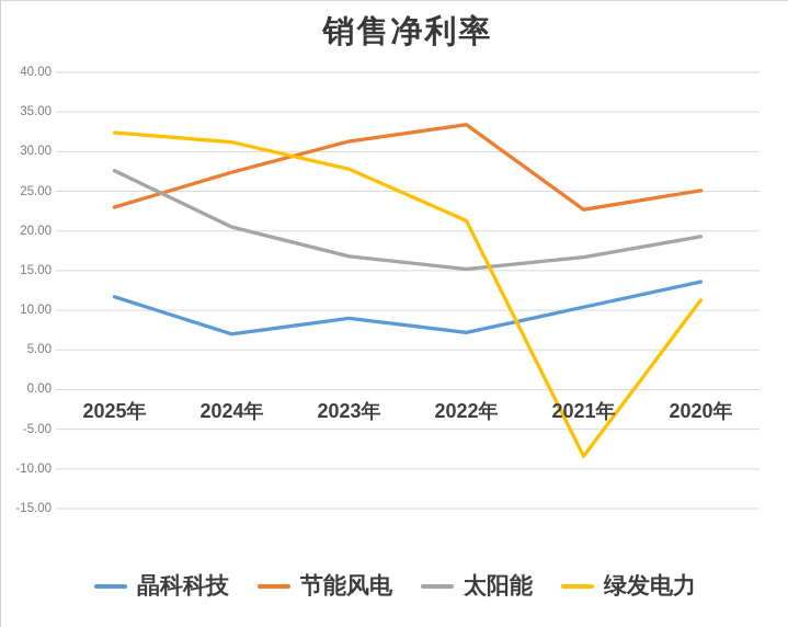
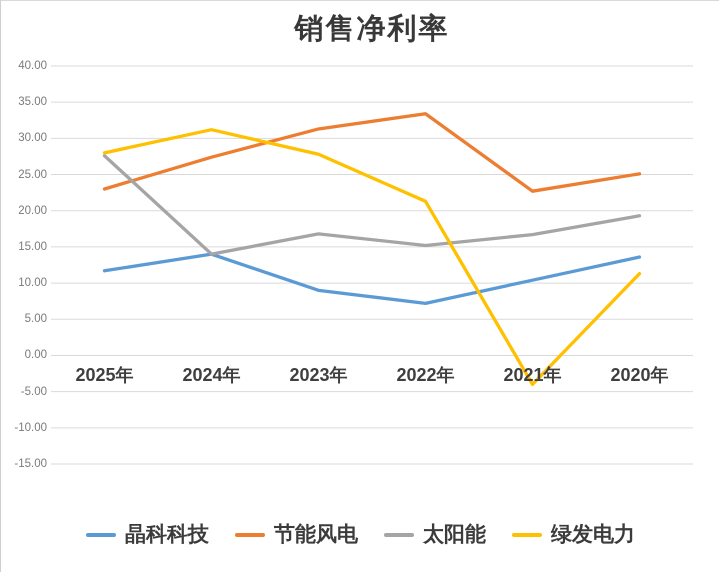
绿发电力/2025年: 32 -> 28
晶科科技/2024年: 7 -> 14
太阳能/2024年: 20 -> 14
绿发电力/2021年: -8 -> -4
